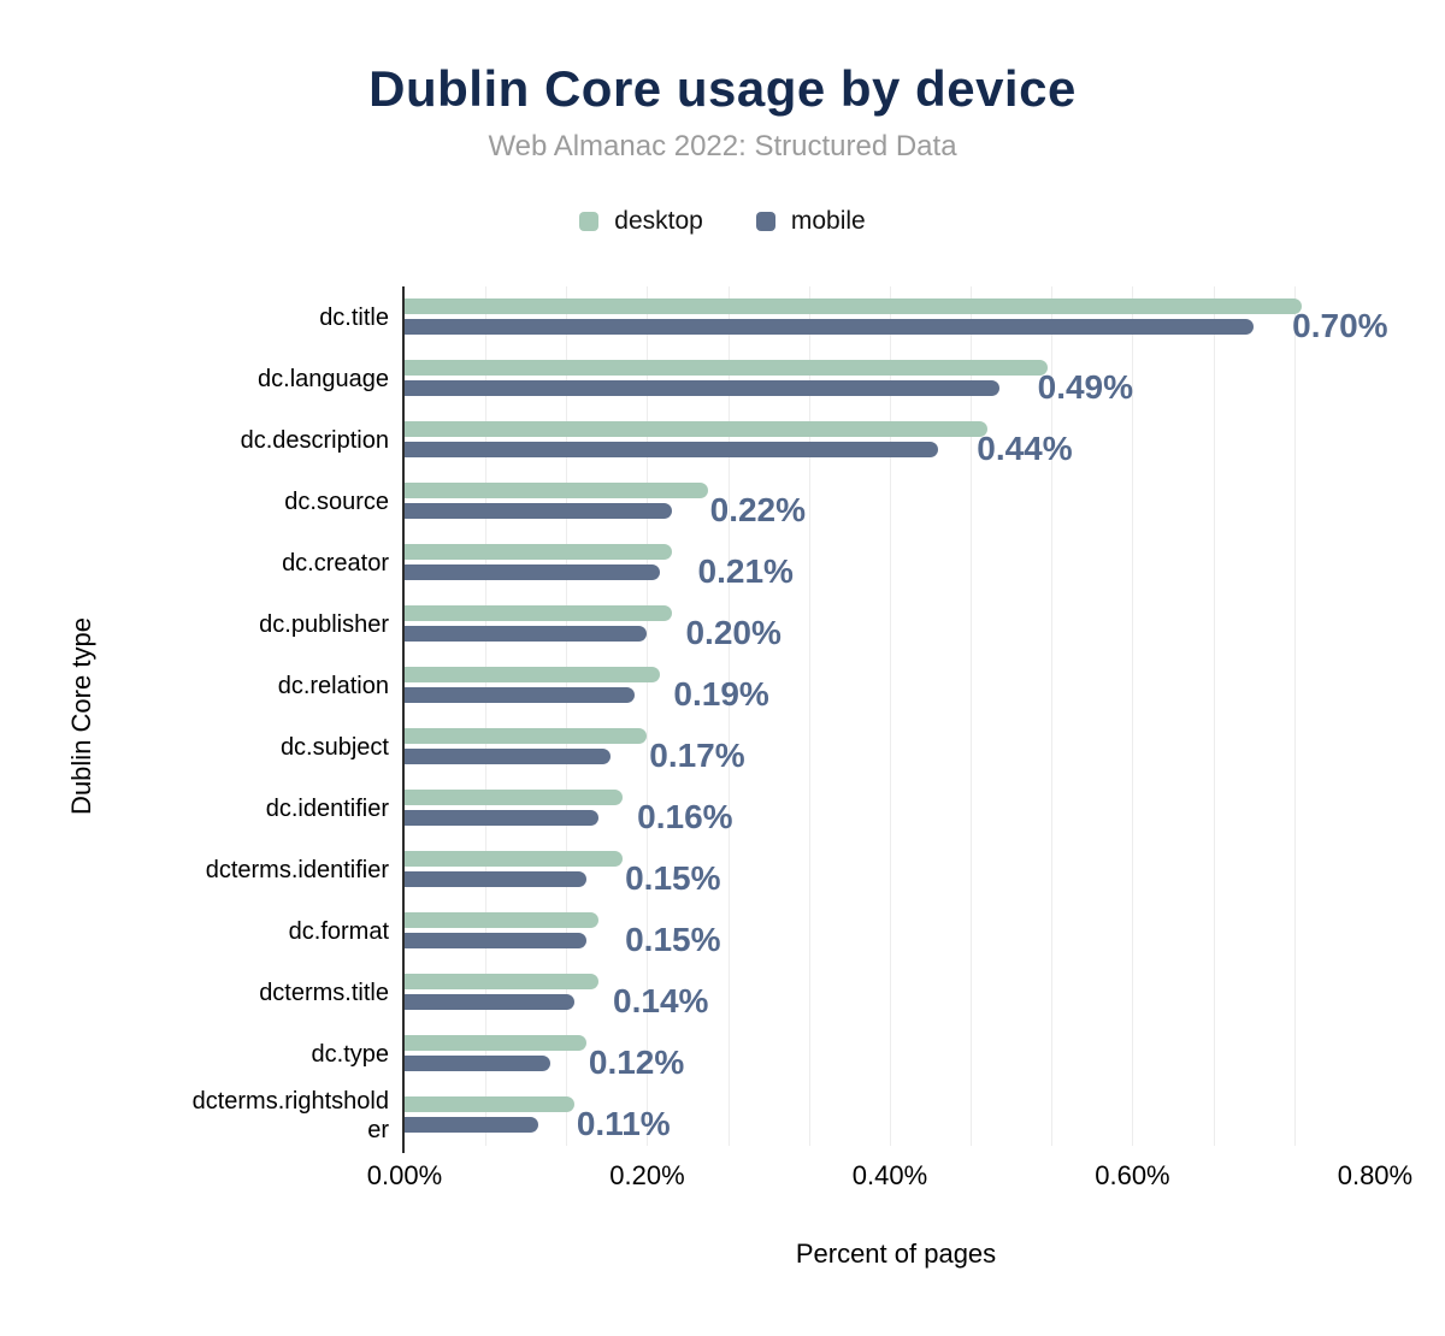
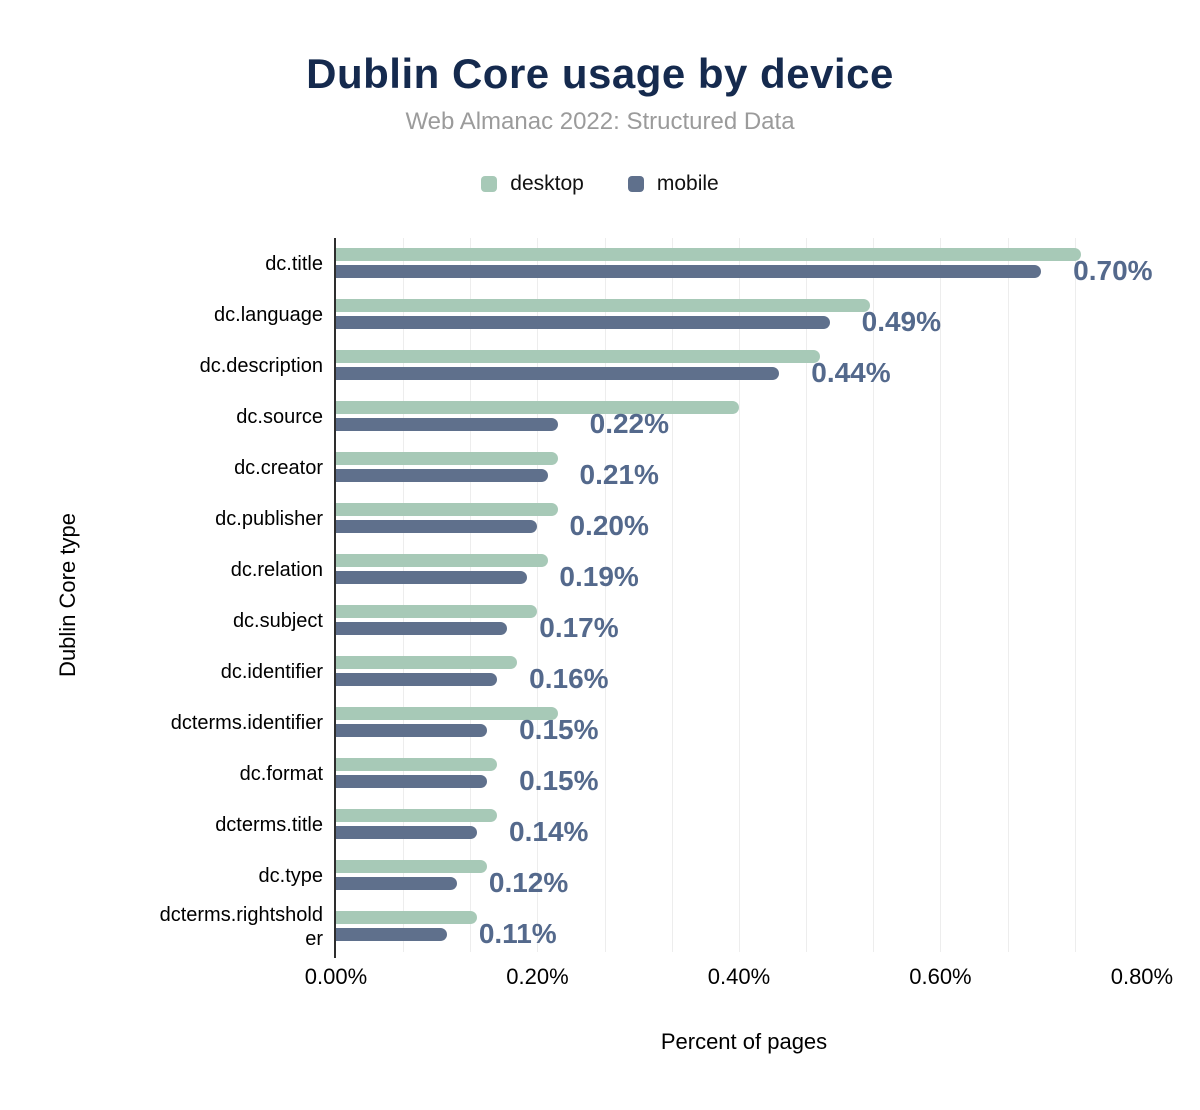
desktop/dc.source: 0.25% -> 0.40%
desktop/dcterms.identifier: 0.18% -> 0.22%
